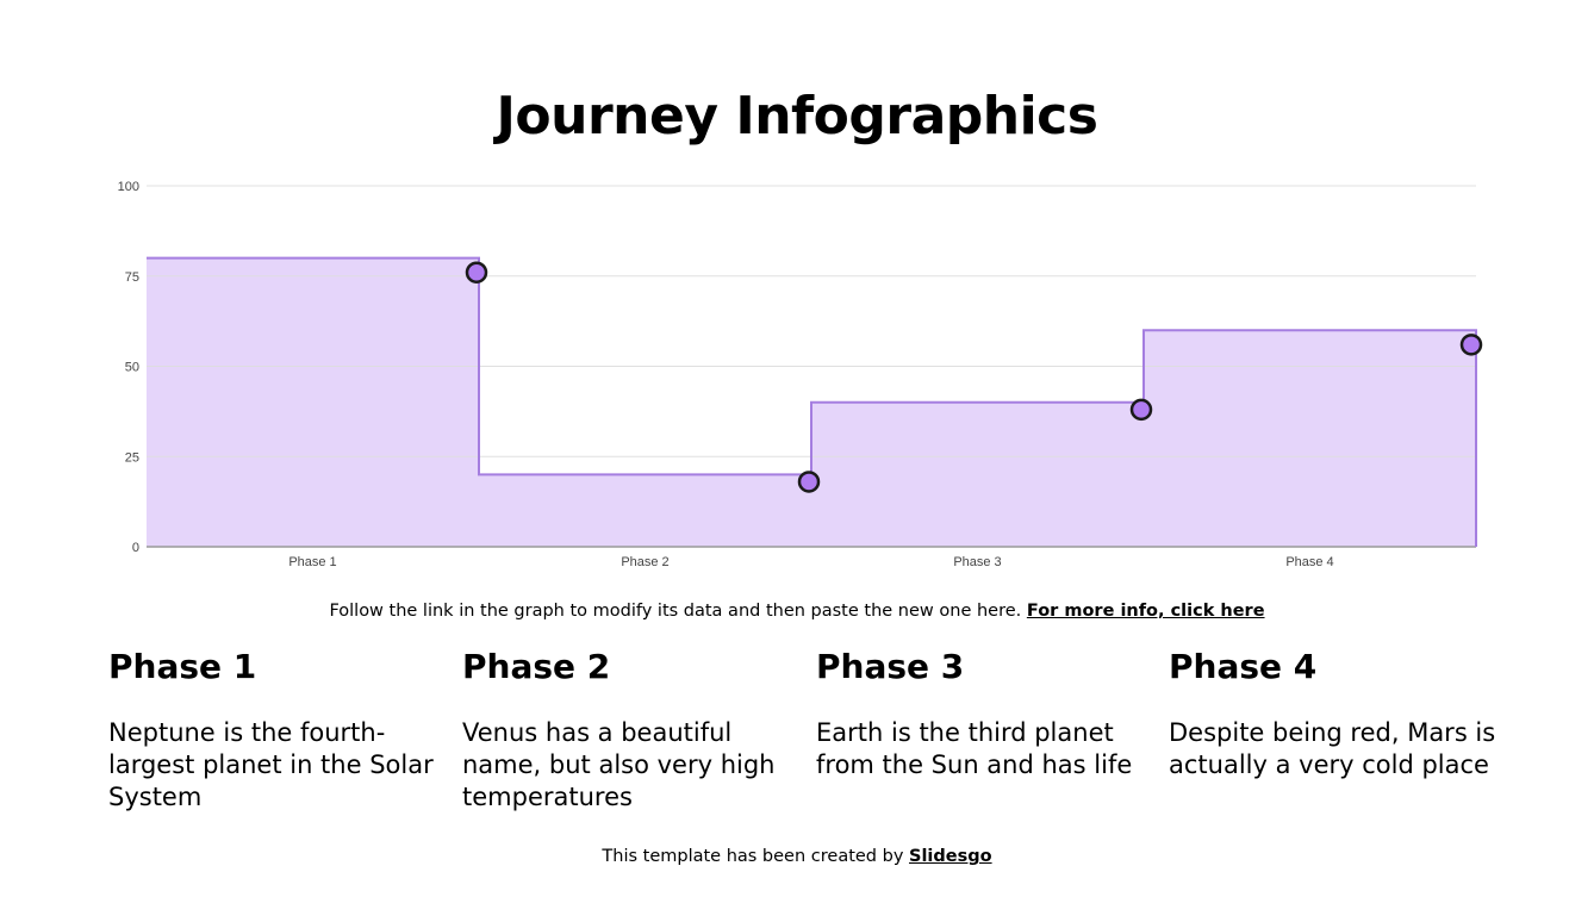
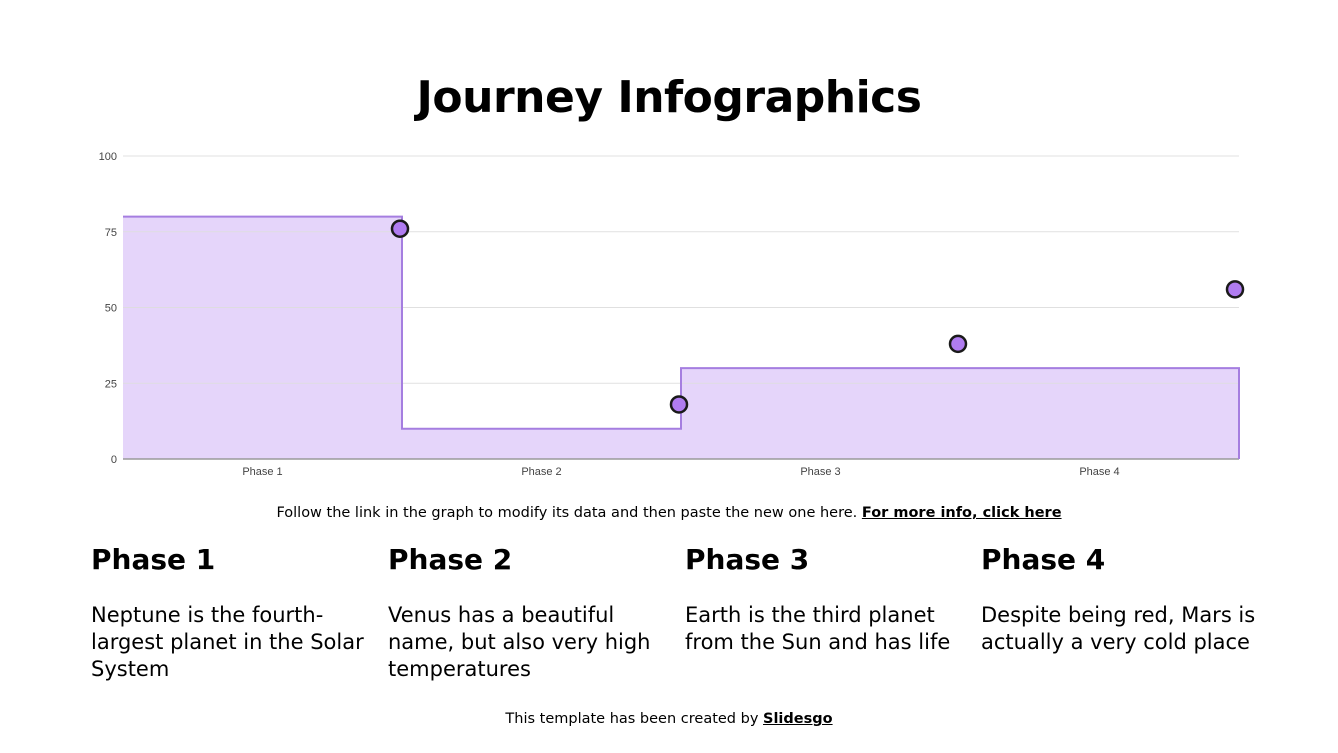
Phase 2: 20 -> 10
Phase 3: 40 -> 30
Phase 4: 60 -> 30
